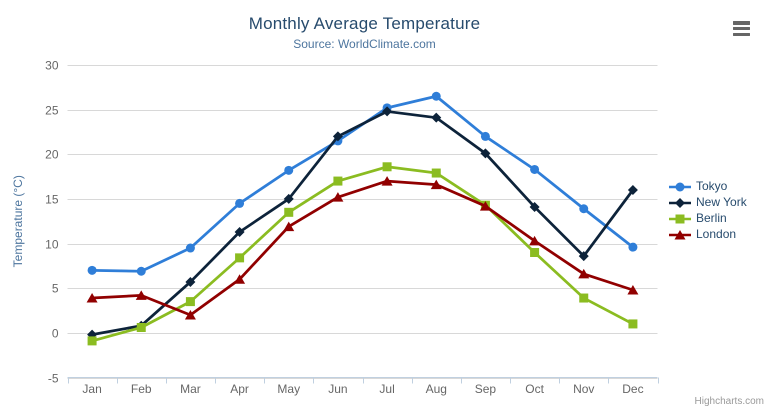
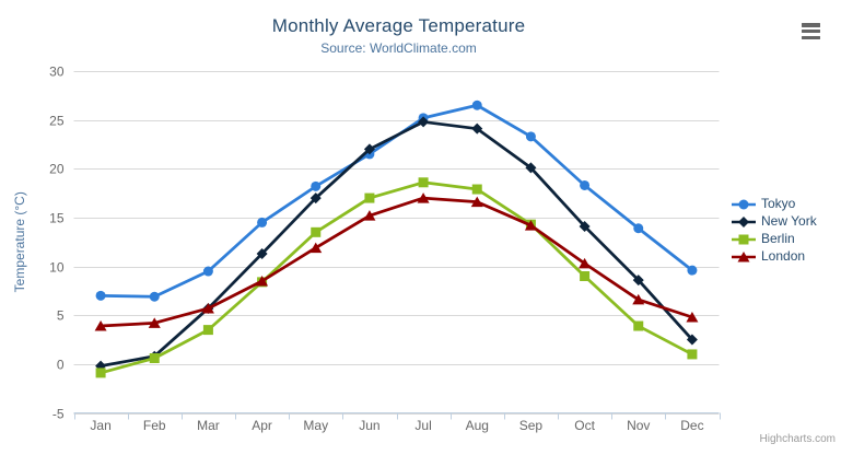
London/Mar: 2 -> 6
London/Apr: 6 -> 8
New York/May: 15 -> 17
Tokyo/Sep: 22 -> 23
New York/Dec: 16 -> 2
